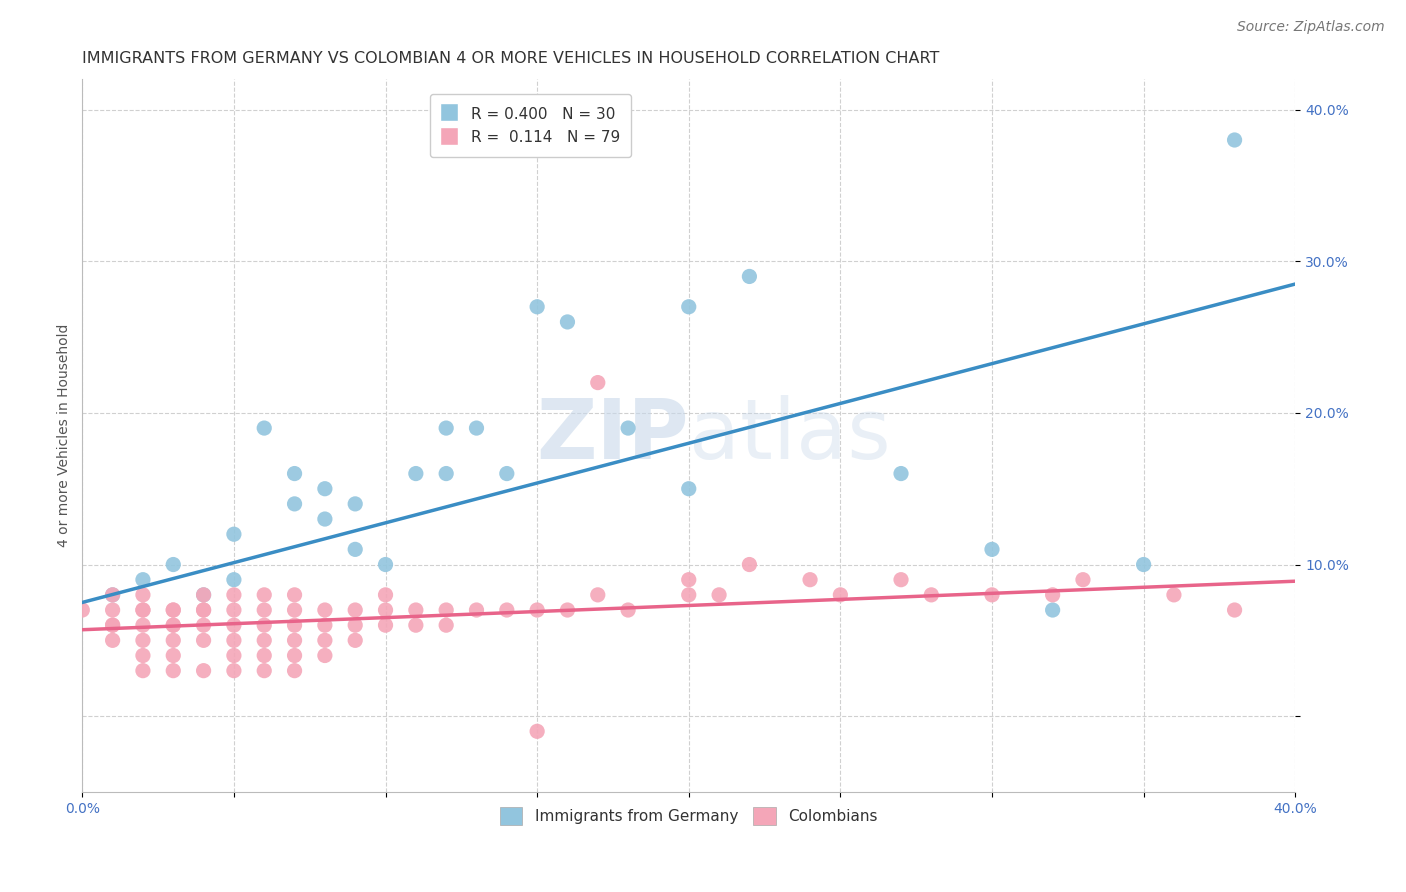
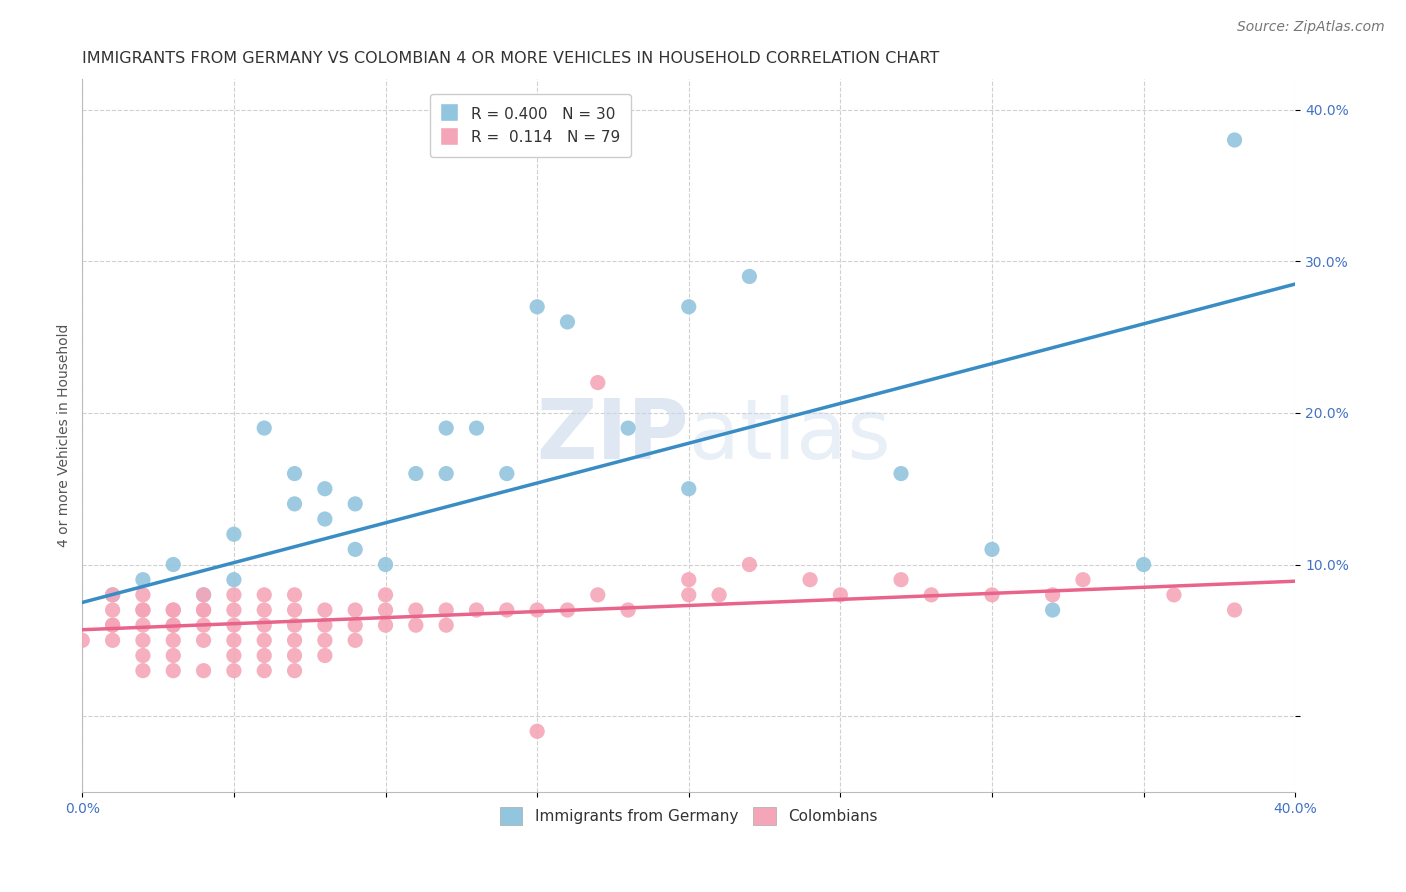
Colombians/0.0%: 7% -> 5%
